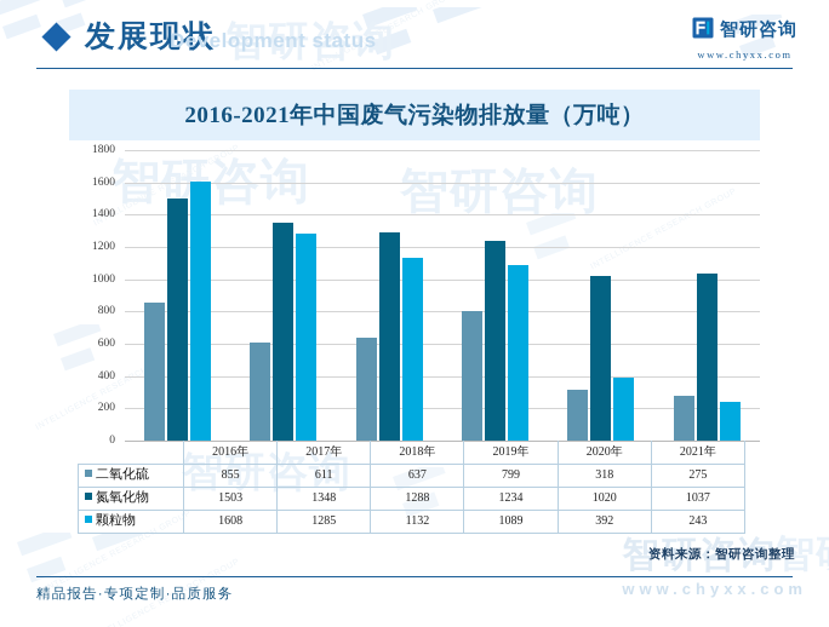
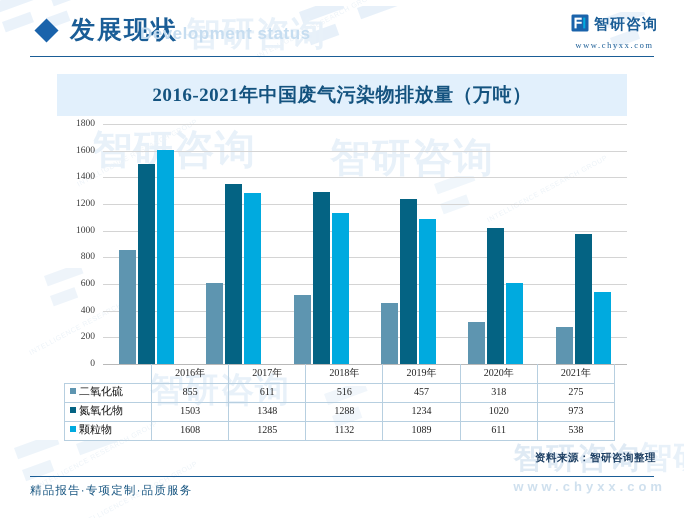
二氧化硫/2018年: 637 -> 516
二氧化硫/2019年: 799 -> 457
颗粒物/2020年: 392 -> 611
氮氧化物/2021年: 1037 -> 973
颗粒物/2021年: 243 -> 538
